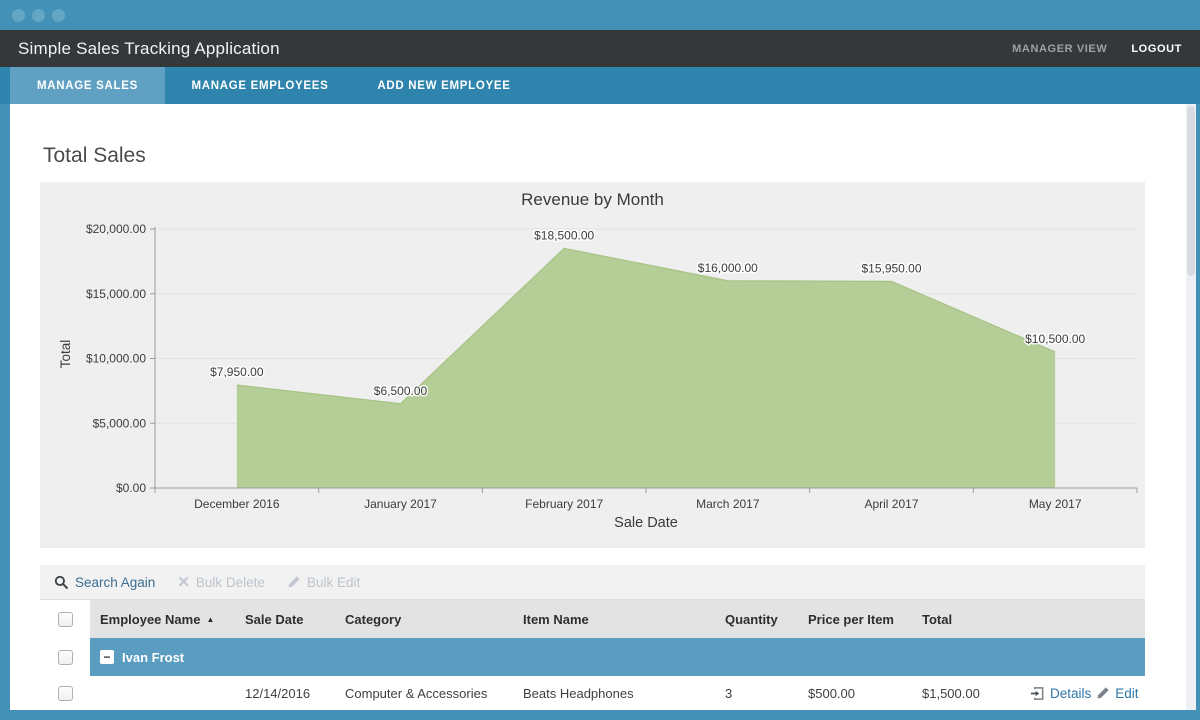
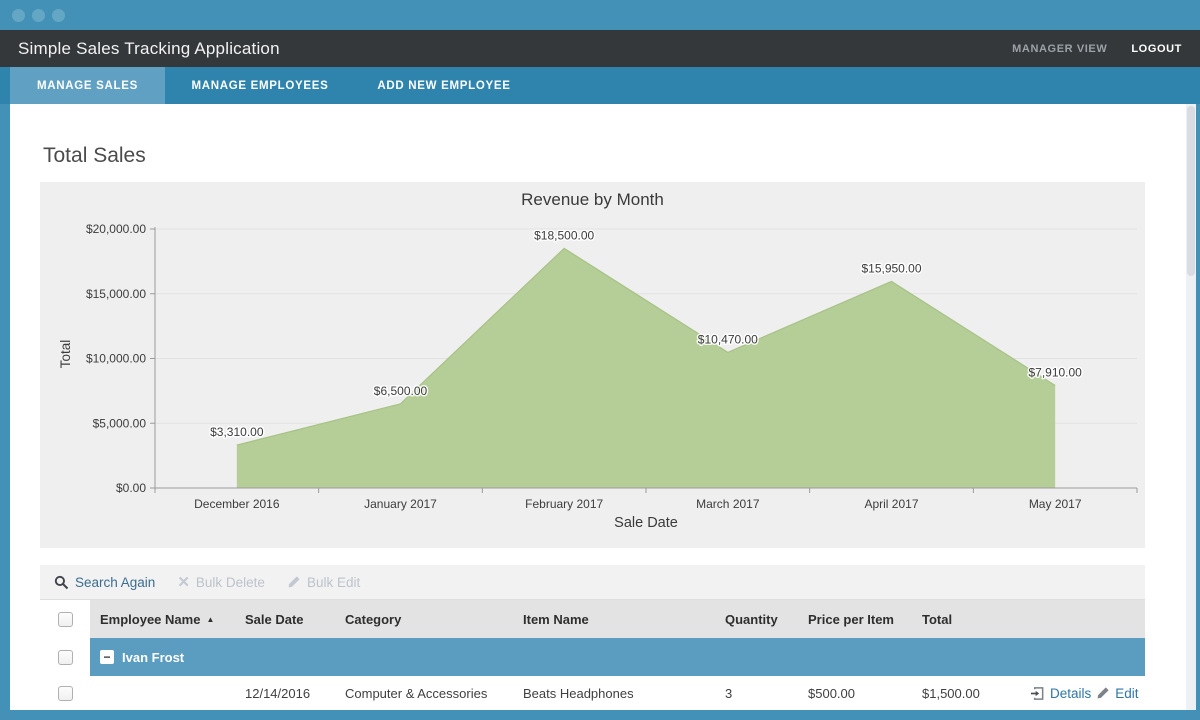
December 2016: $7,950.00 -> $3,310.00
March 2017: $16,000.00 -> $10,470.00
May 2017: $10,500.00 -> $7,910.00
